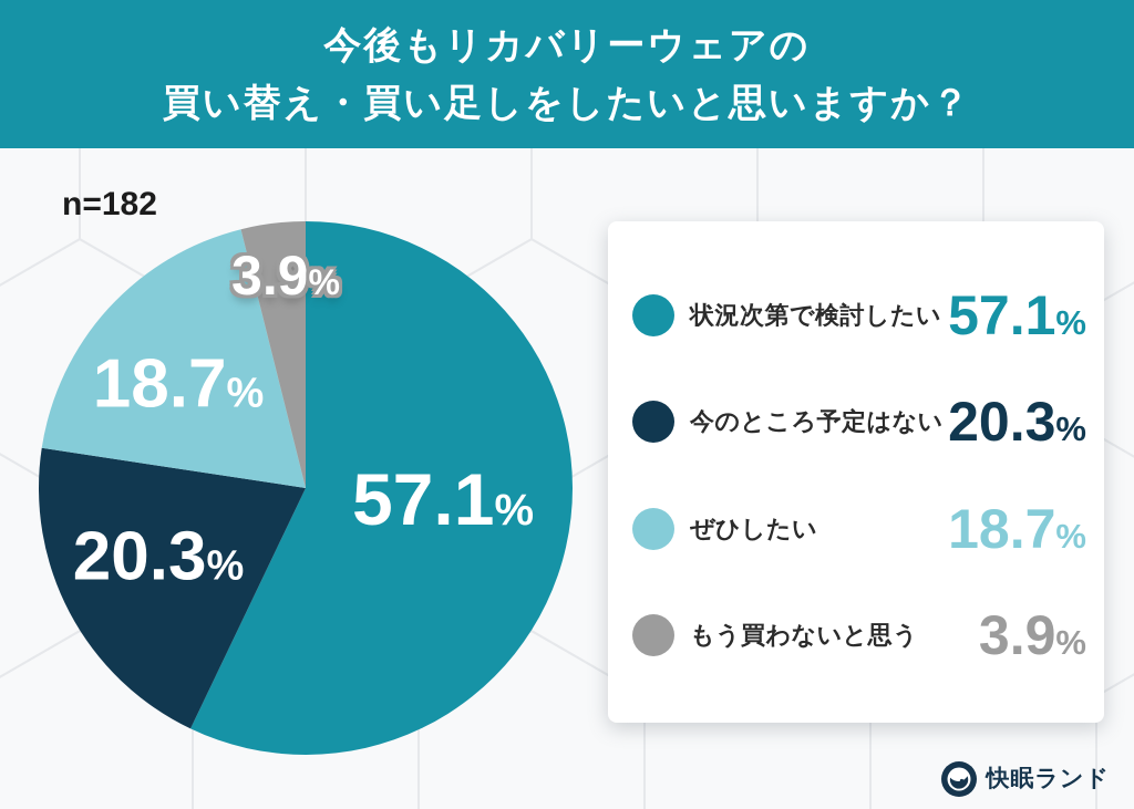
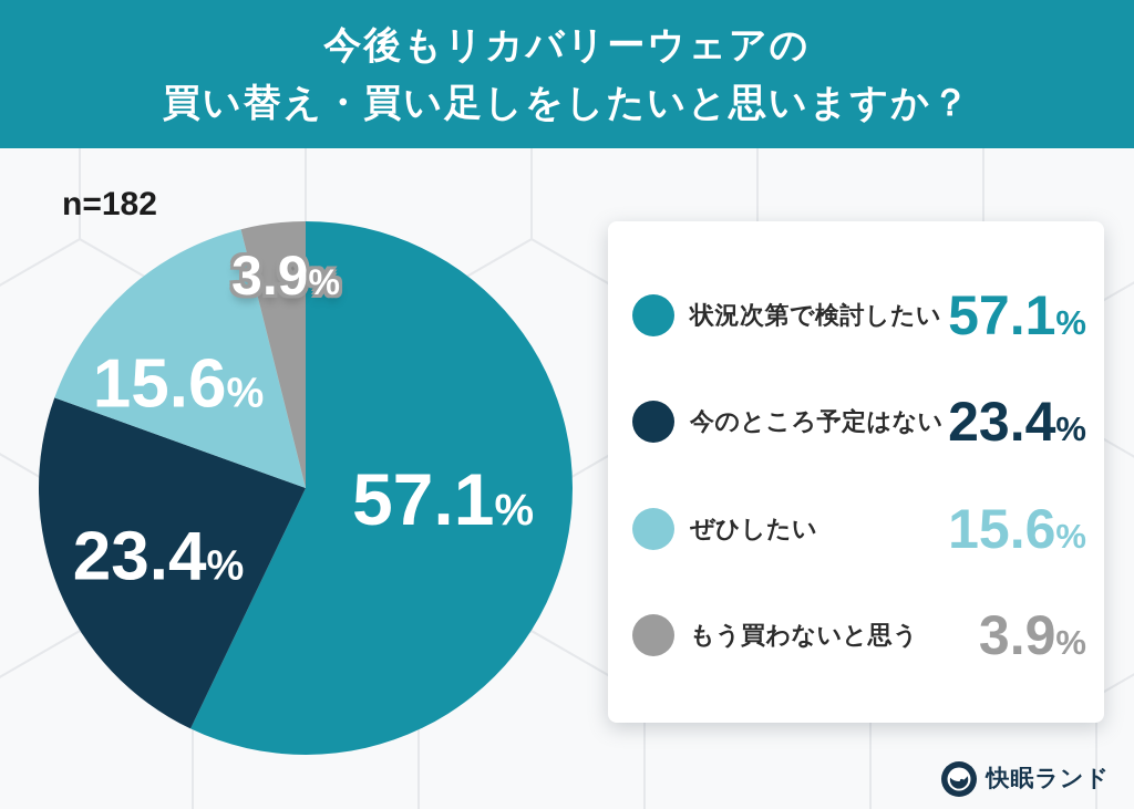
今のところ予定はない: 20.3 -> 23.4
ぜひしたい: 18.7 -> 15.6
